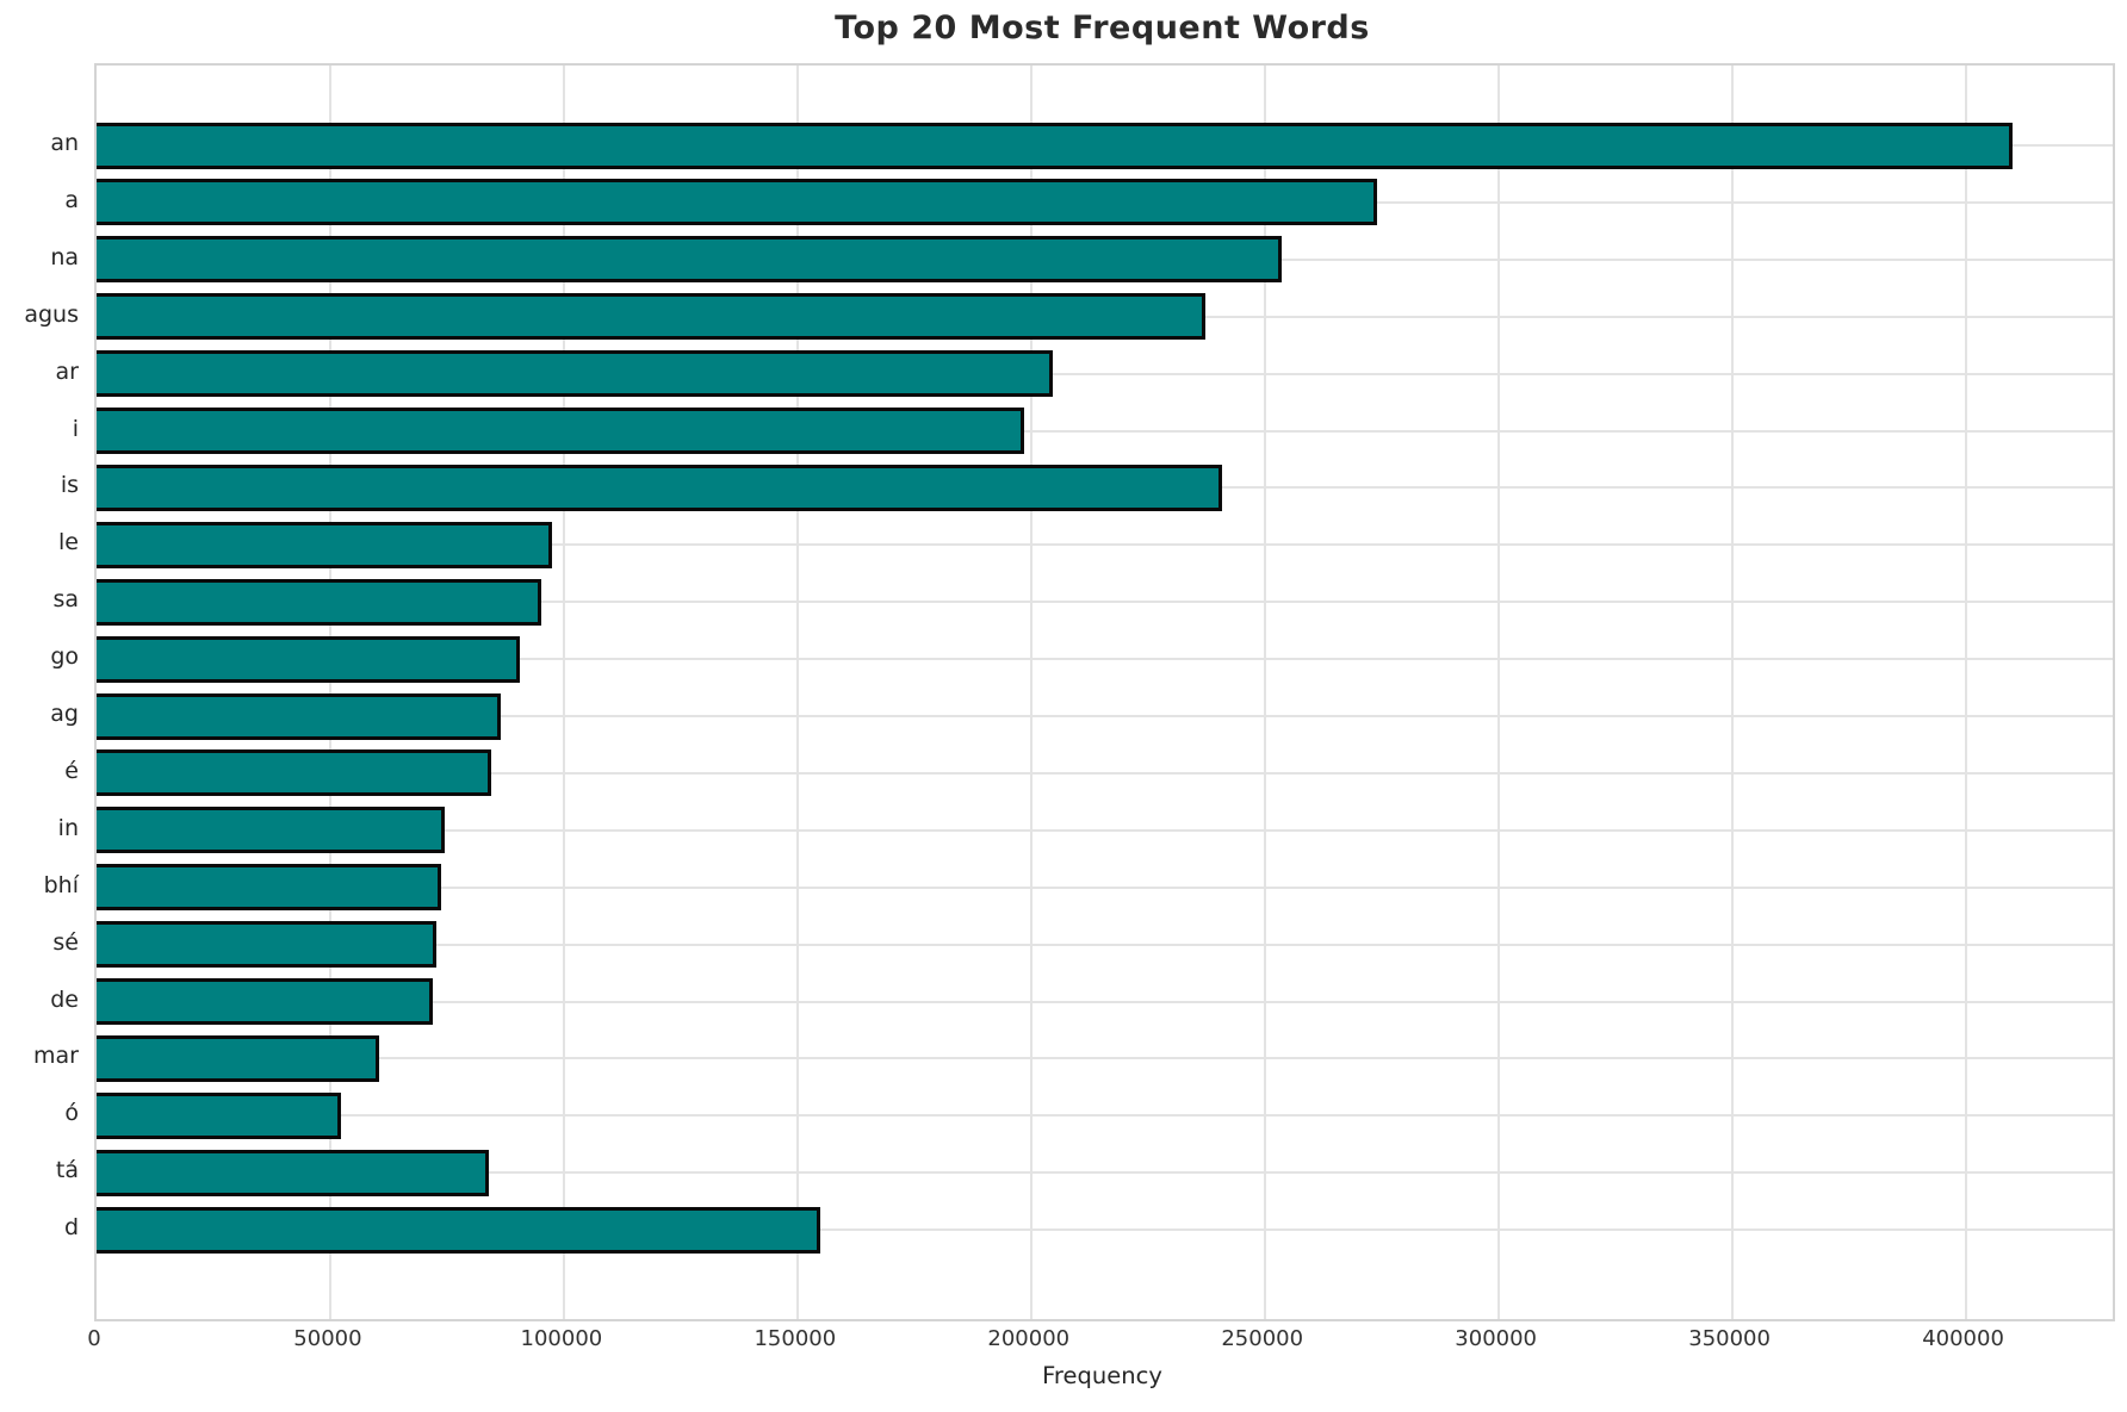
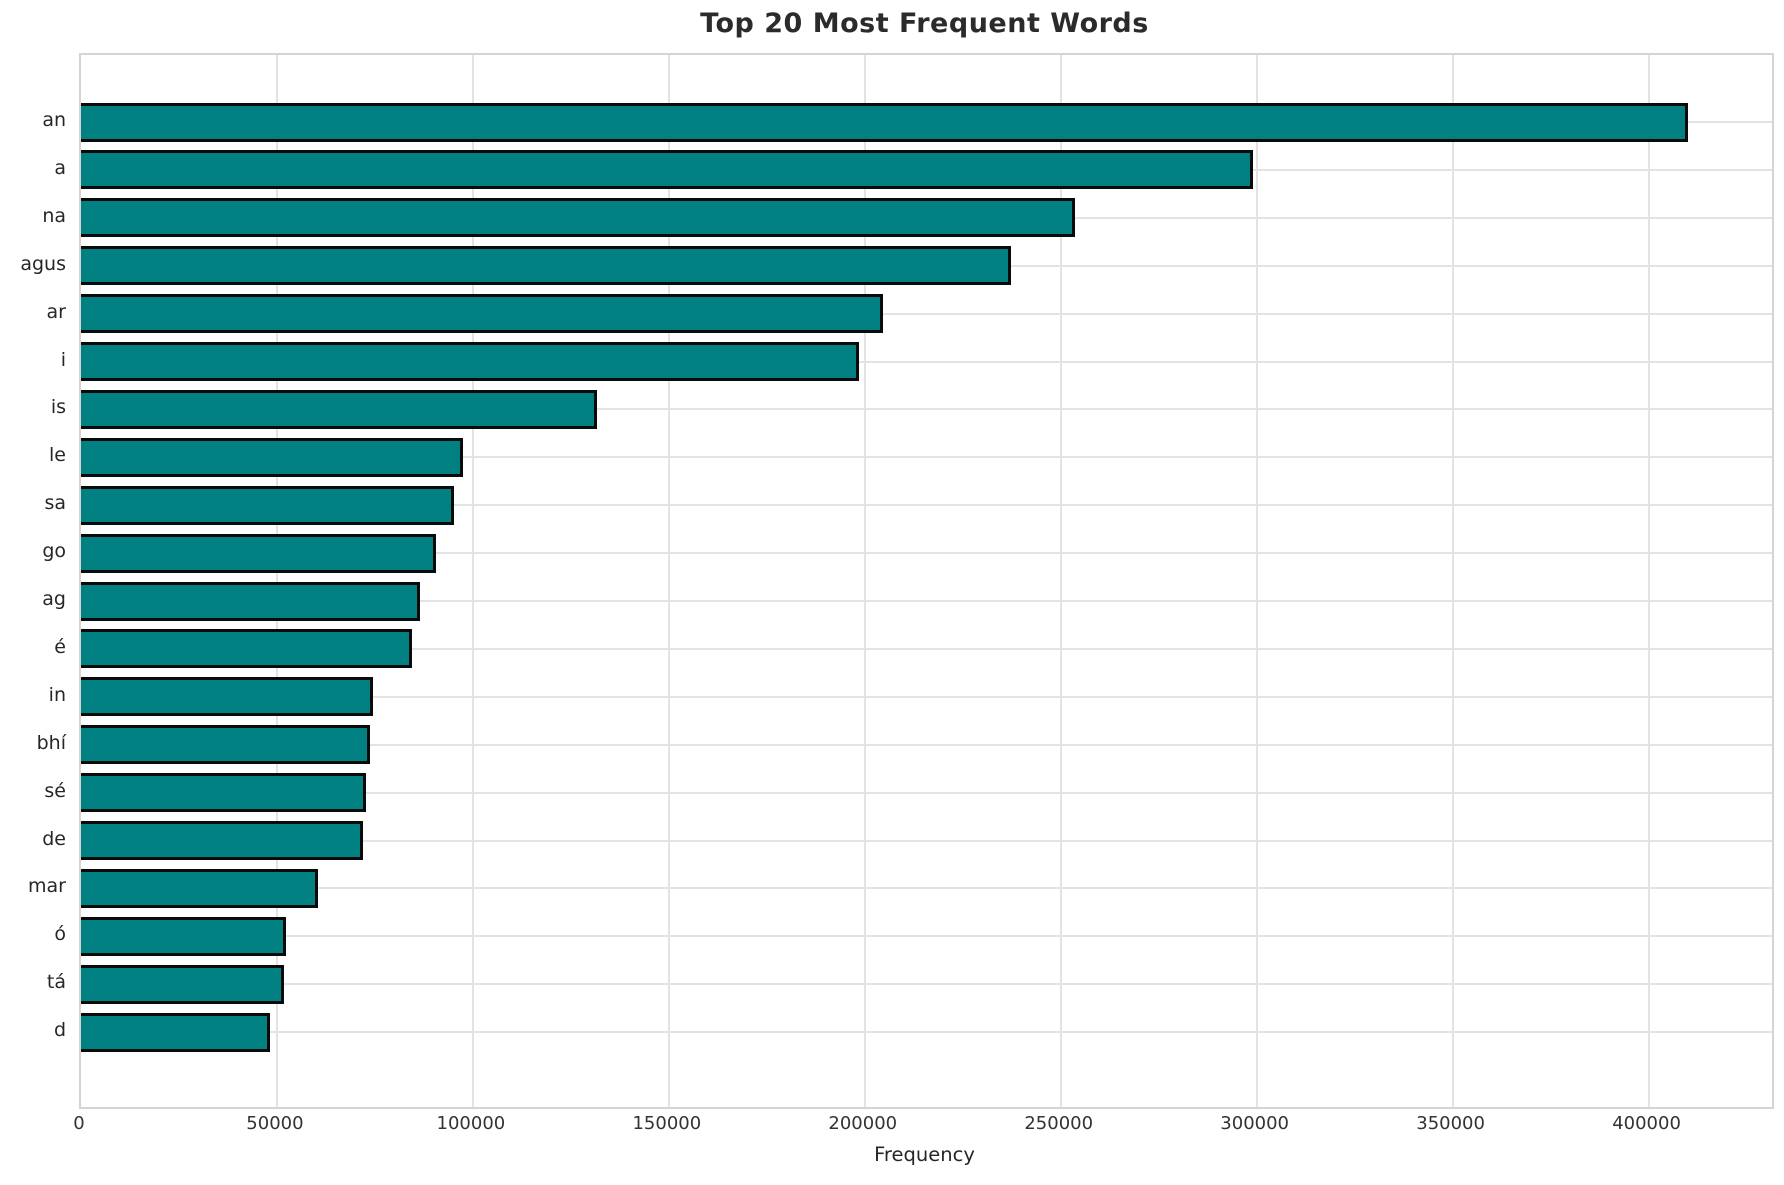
a: 274000 -> 299000
is: 241000 -> 132000
tá: 84000 -> 52000
d: 155000 -> 48000
